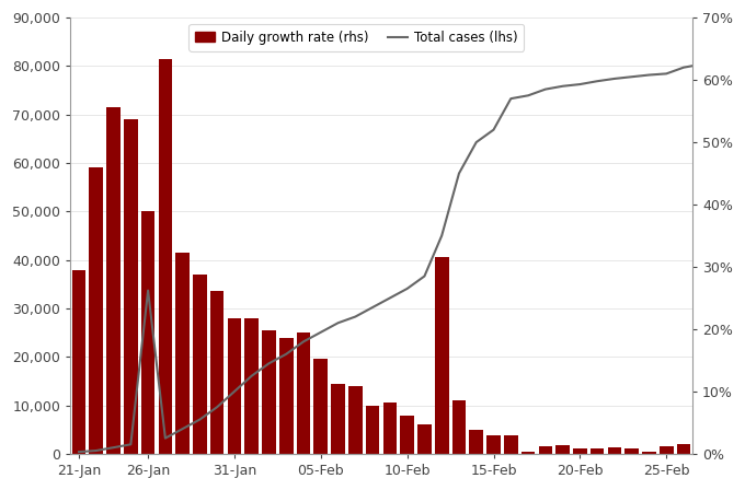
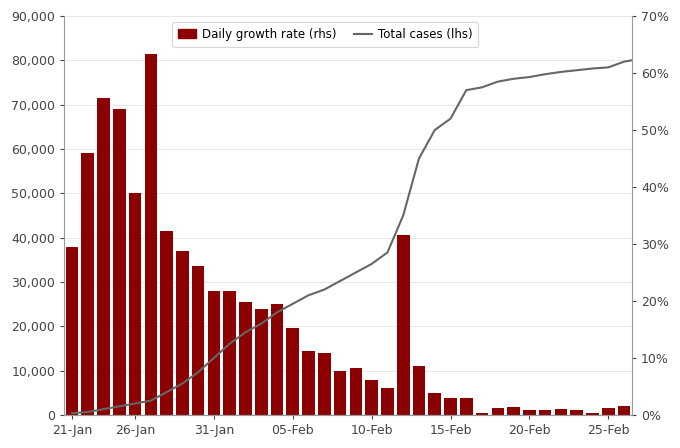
Total cases (lhs)/26-Jan: 26.2% -> 2.0%
